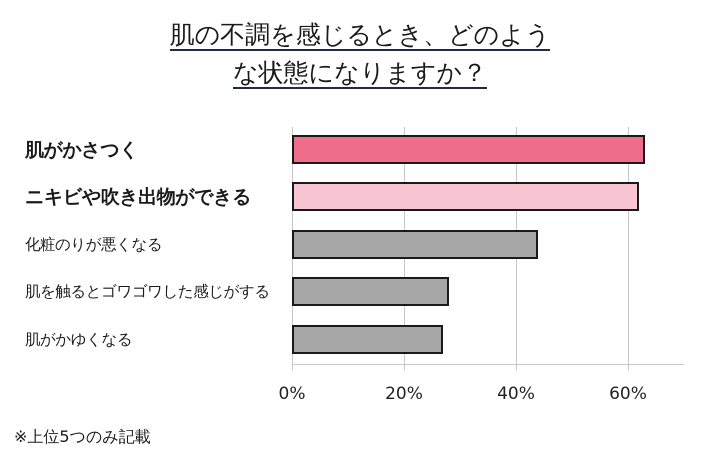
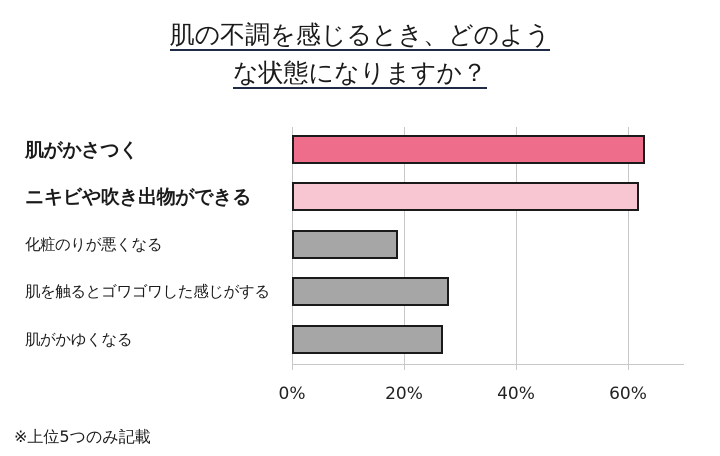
化粧のりが悪くなる: 44% -> 19%
